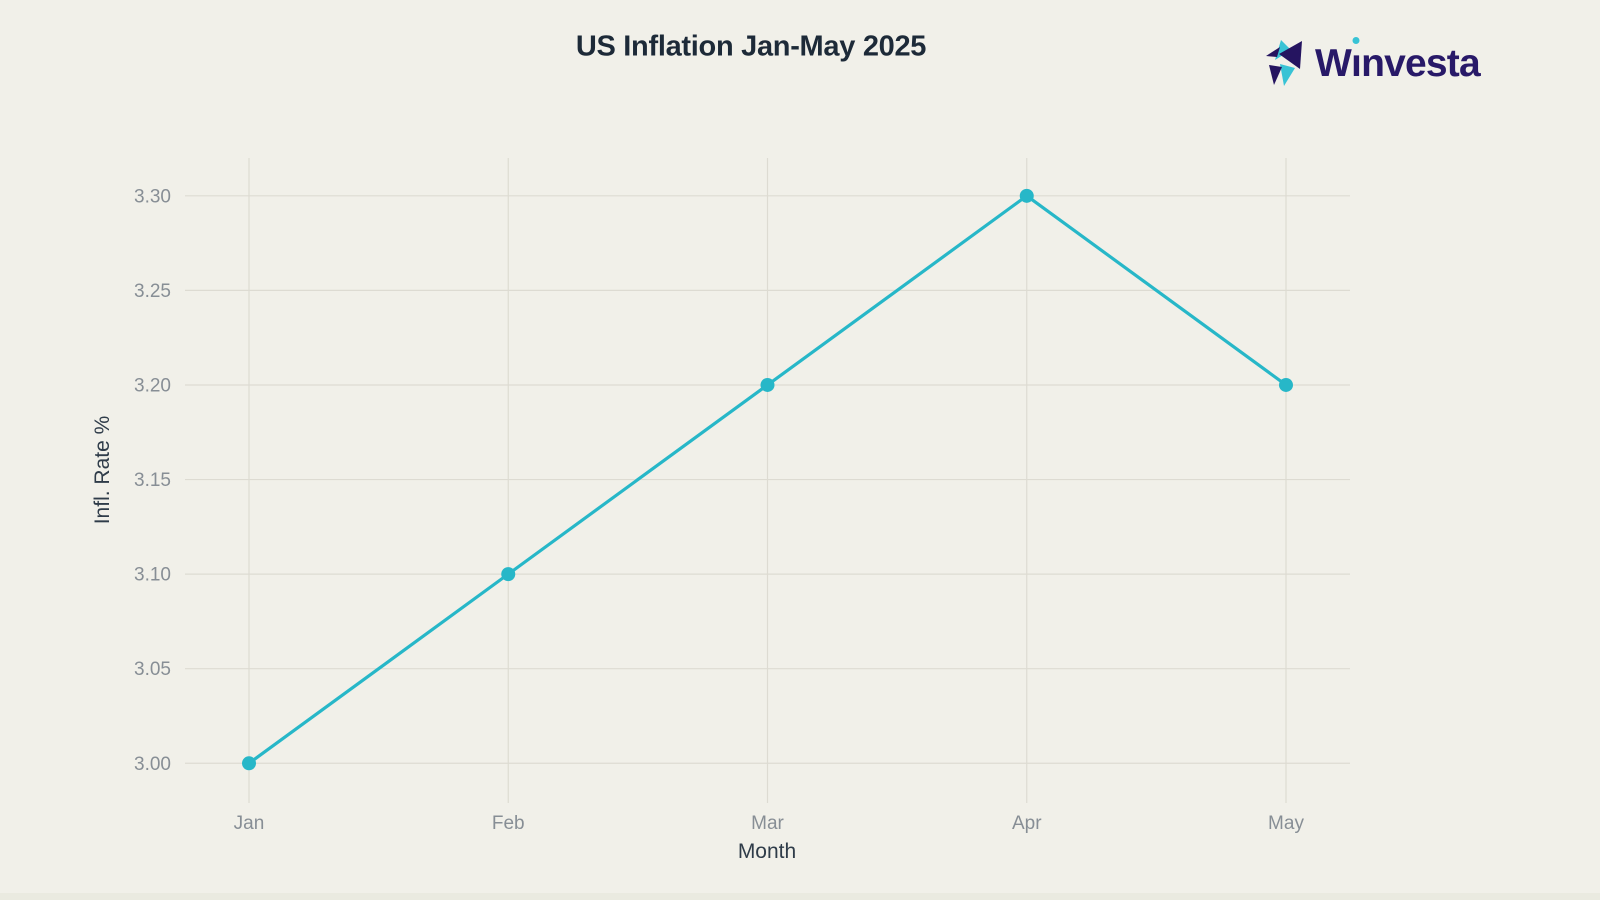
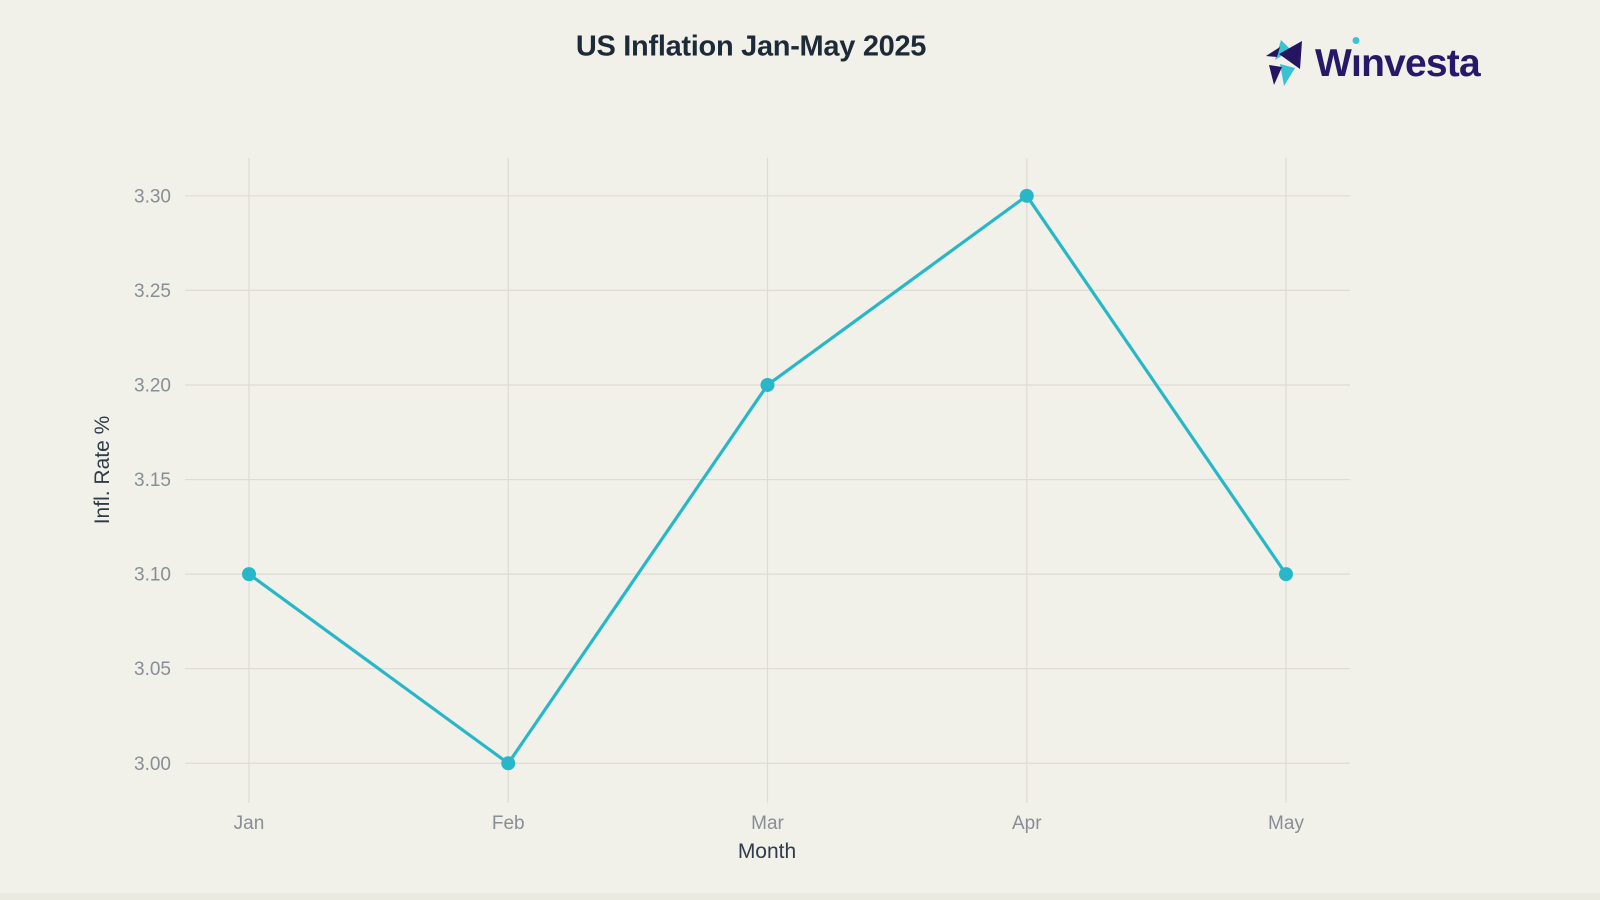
Jan: 3.0 -> 3.1
Feb: 3.1 -> 3.0
May: 3.2 -> 3.1
